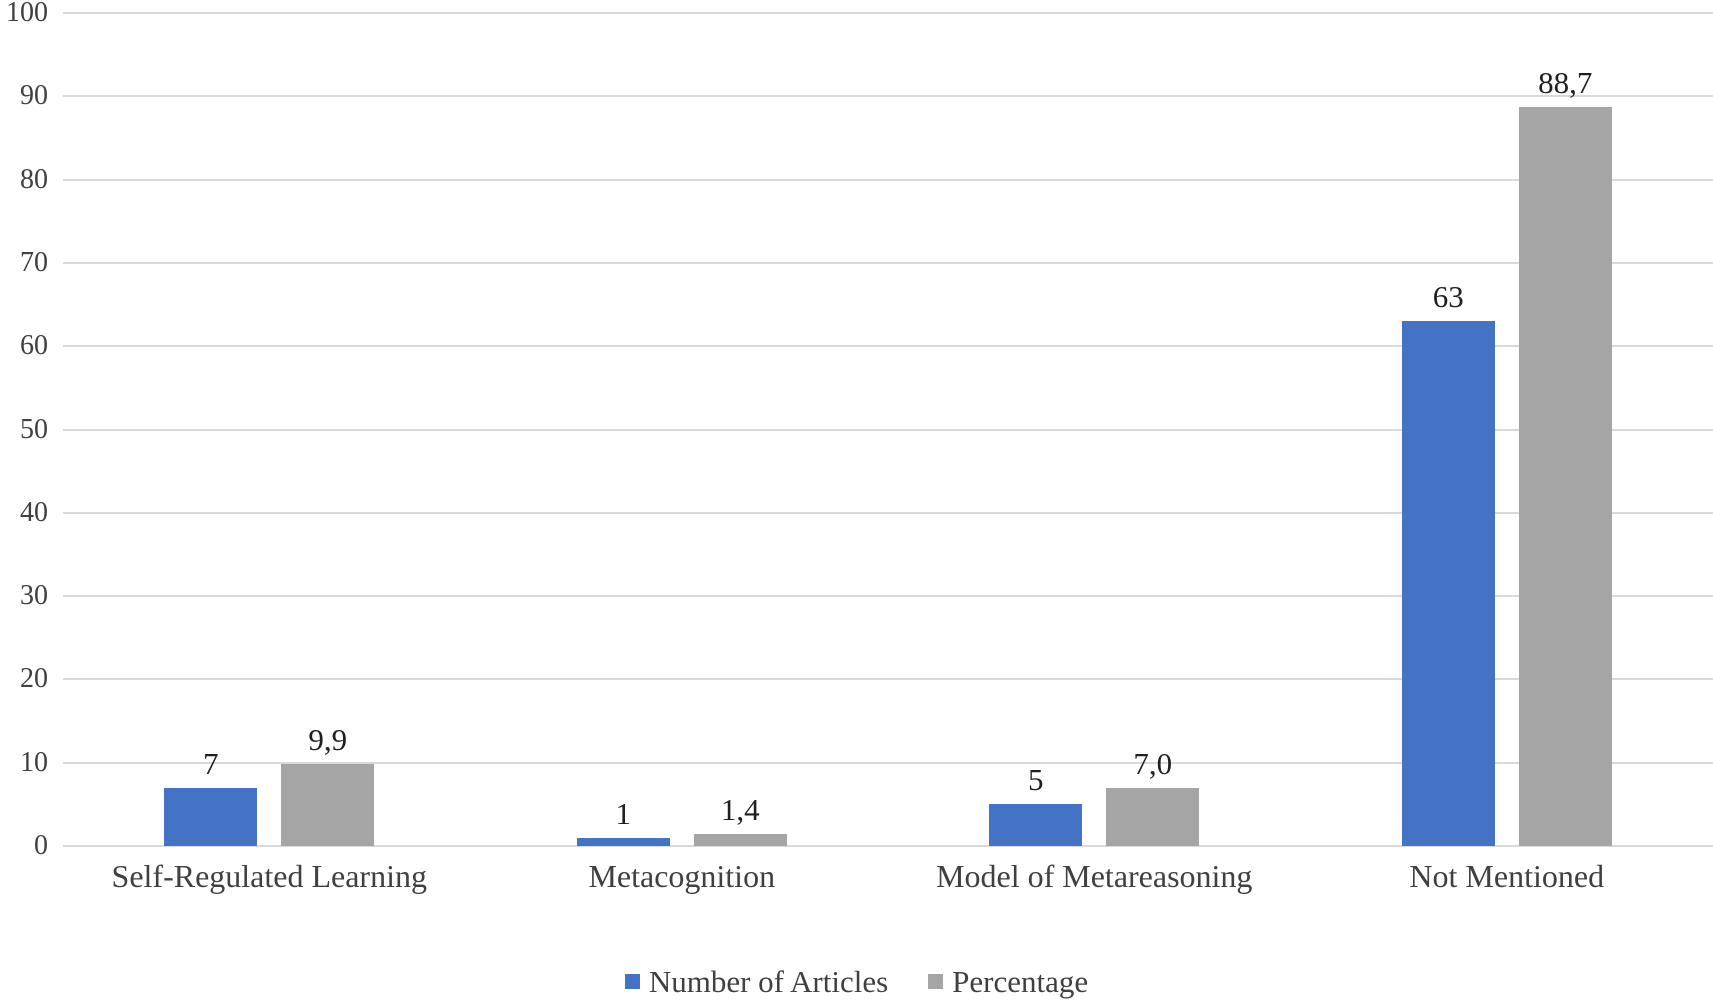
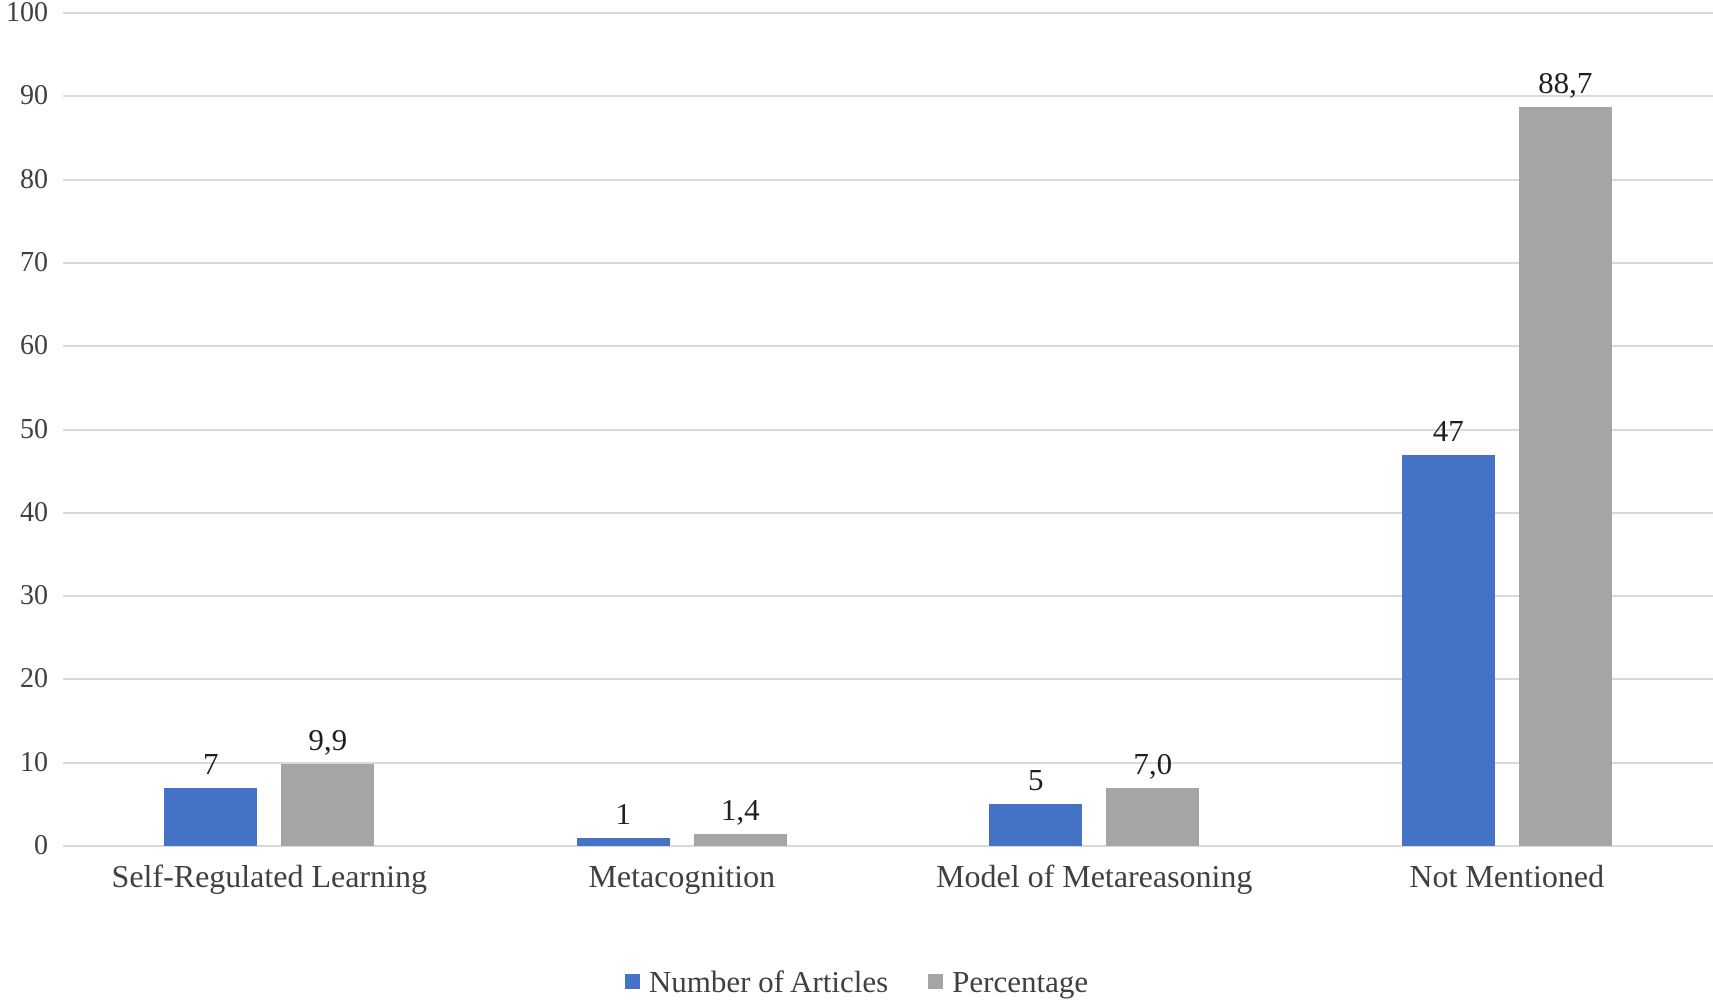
Number of Articles/Not Mentioned: 63 -> 47
